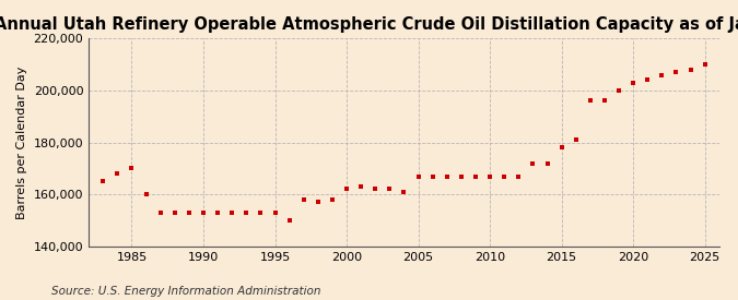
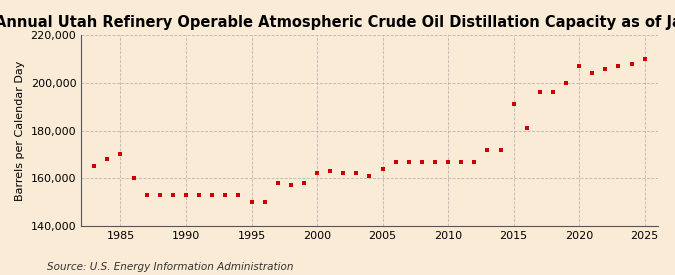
1995: 153,000 -> 150,000
2005: 167,000 -> 164,000
2015: 178,000 -> 191,000
2020: 203,000 -> 207,000
